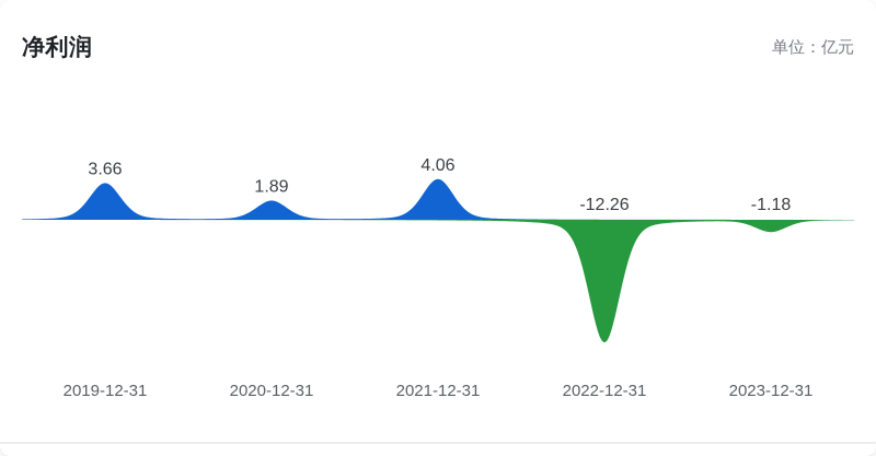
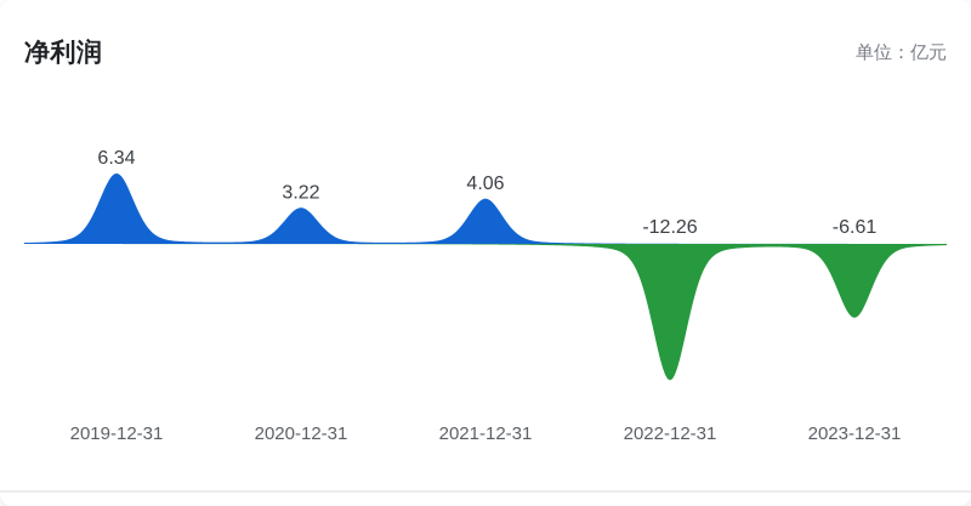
2019-12-31: 3.66 -> 6.34
2020-12-31: 1.89 -> 3.22
2023-12-31: -1.18 -> -6.61
